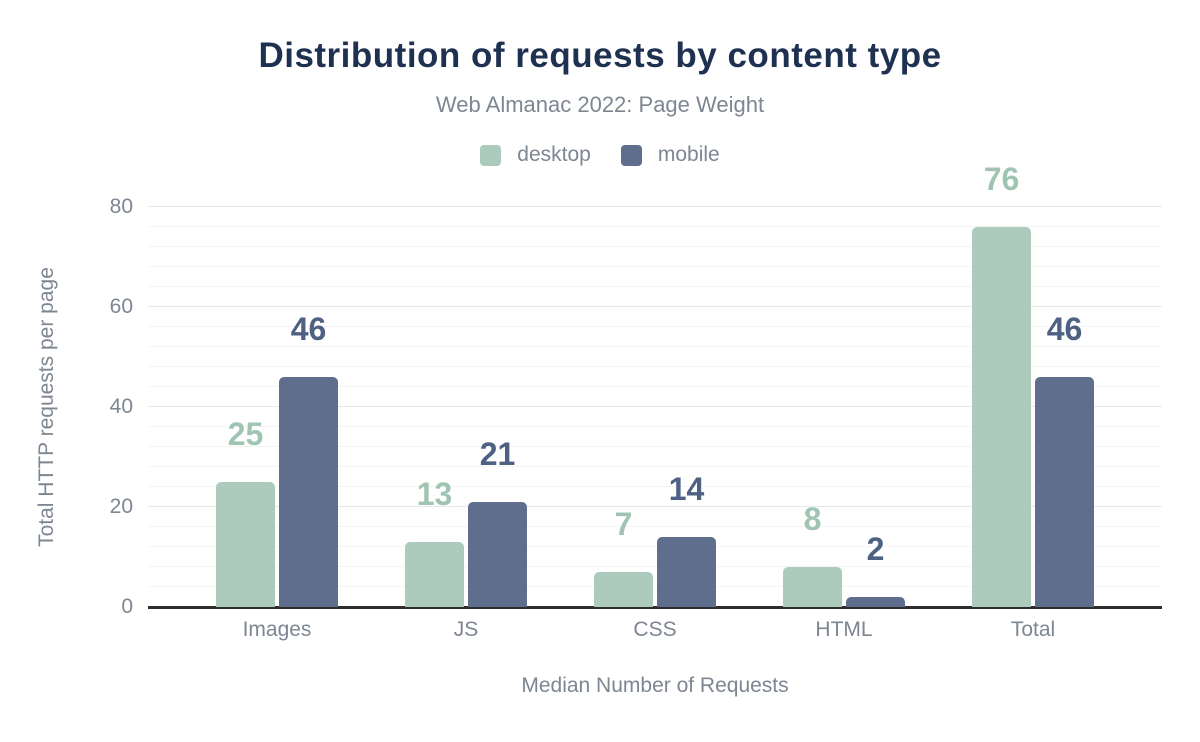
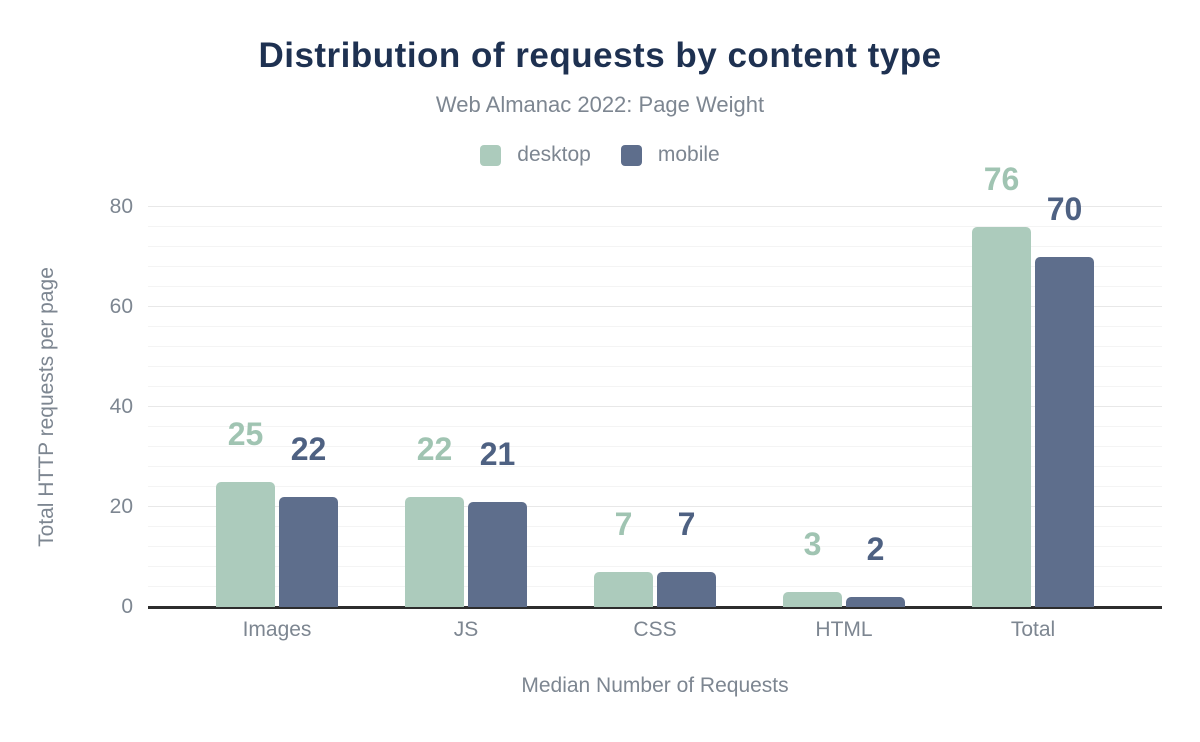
mobile/Images: 46 -> 22
desktop/JS: 13 -> 22
mobile/CSS: 14 -> 7
desktop/HTML: 8 -> 3
mobile/Total: 46 -> 70
